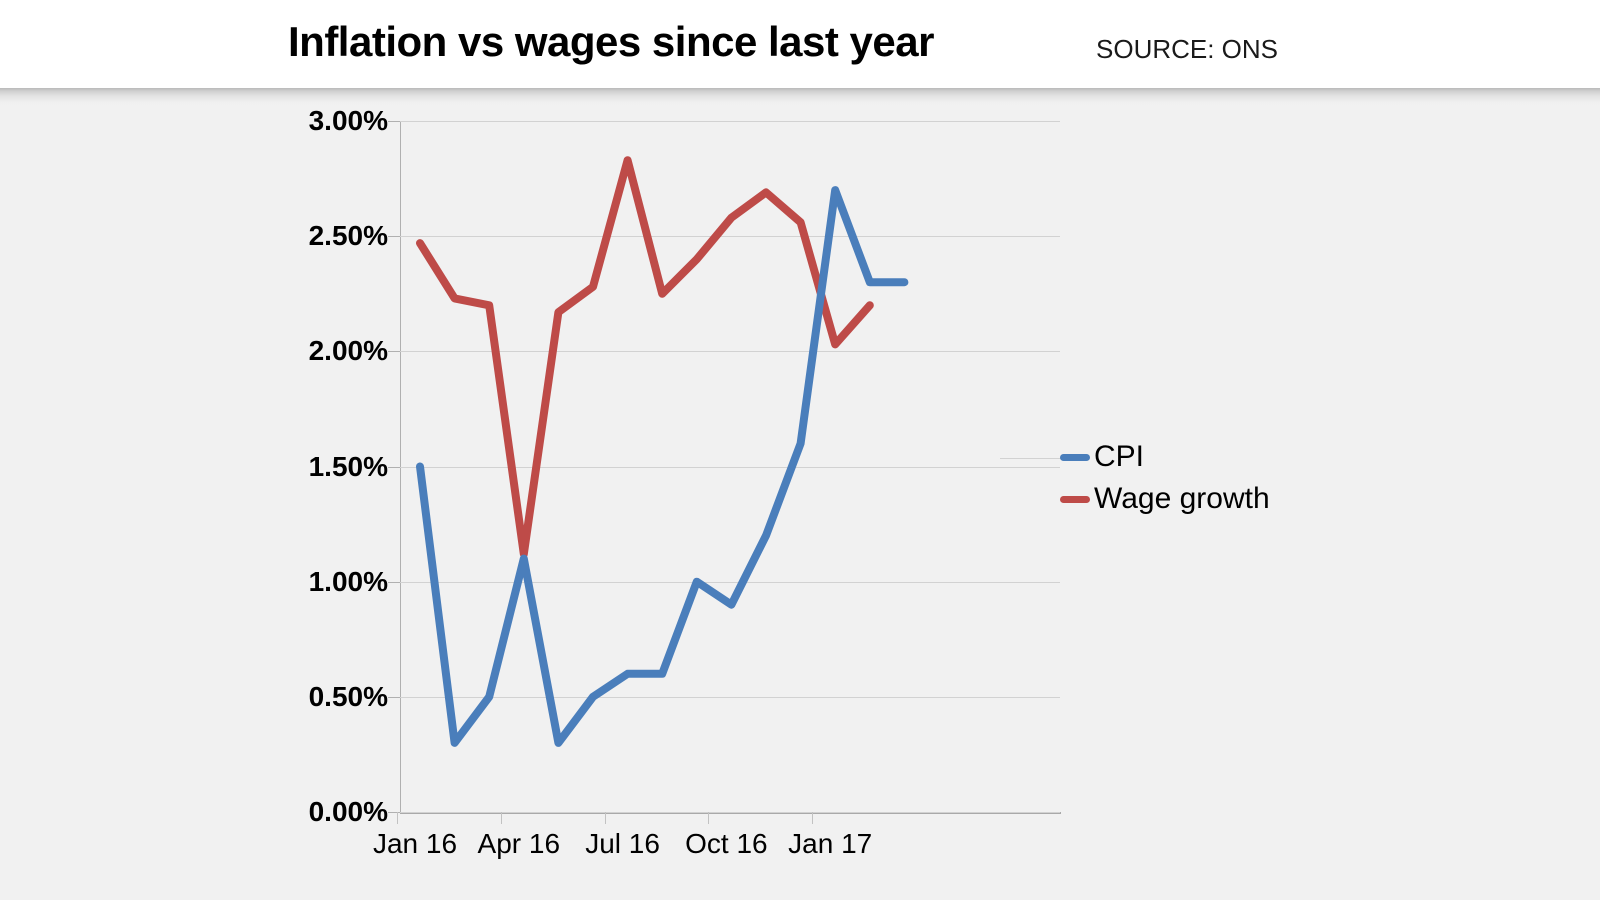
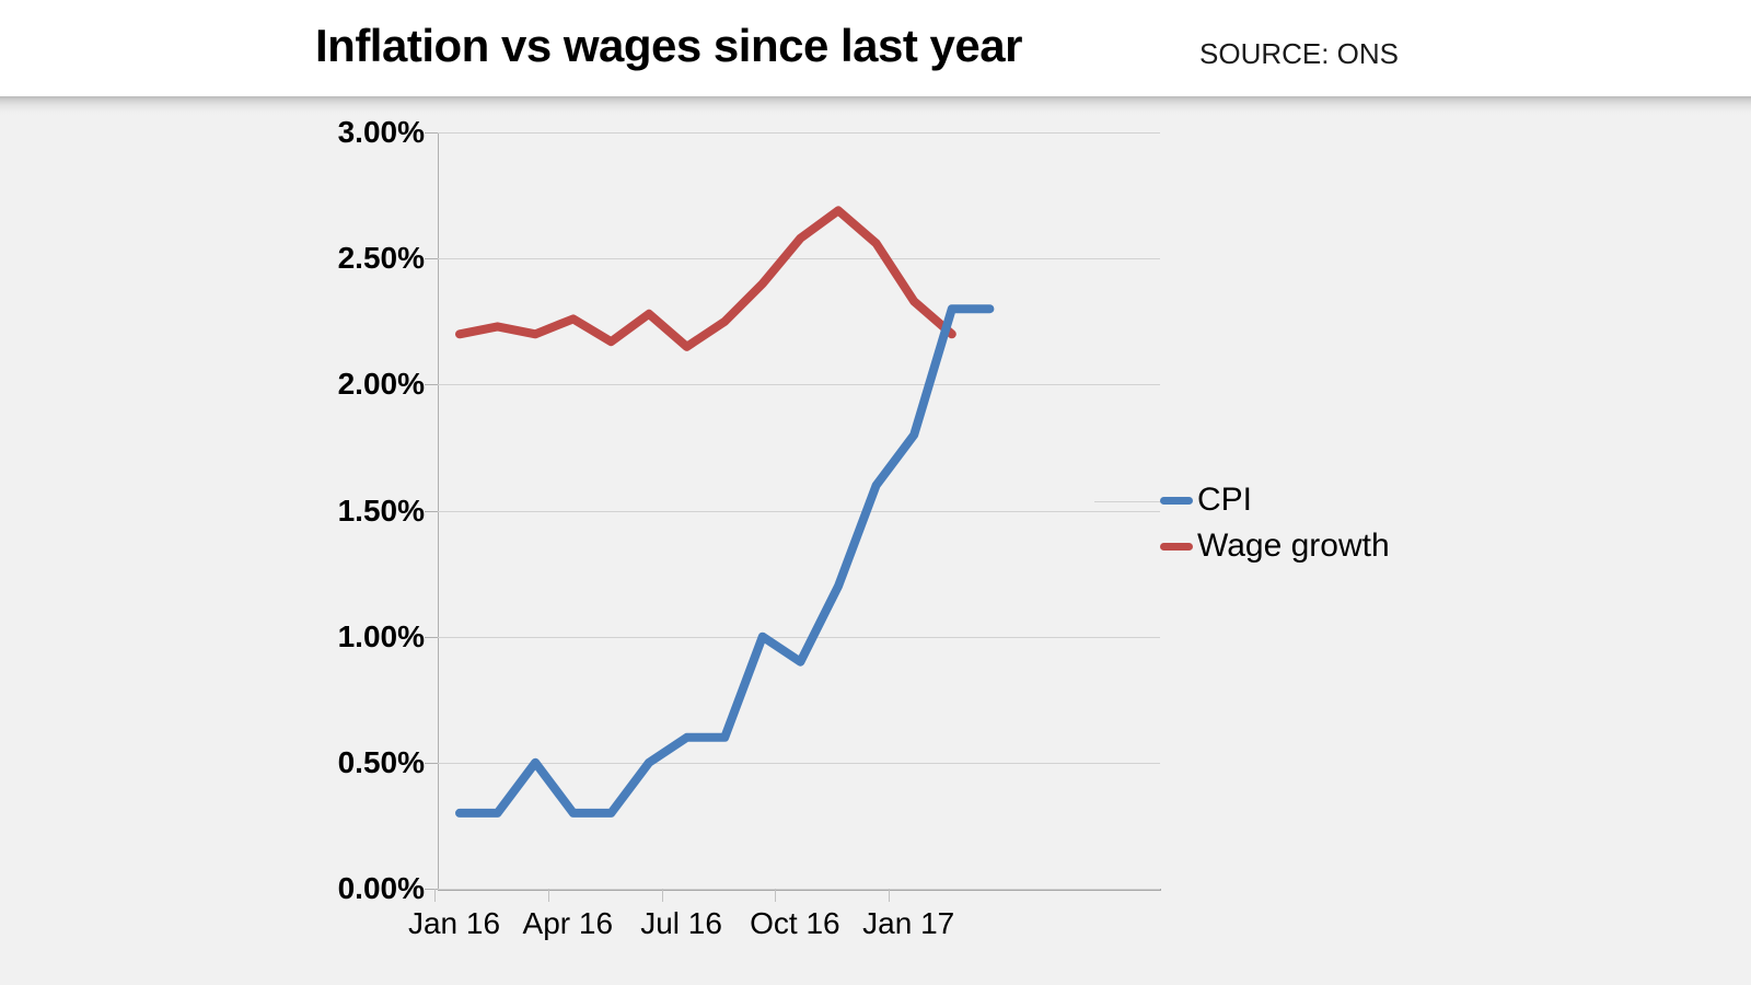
CPI/Jan 16: 1.5% -> 0.3%
Wage growth/Jan 16: 2.47% -> 2.20%
CPI/Apr 16: 1.1% -> 0.3%
Wage growth/Apr 16: 1.12% -> 2.26%
Wage growth/Jul 16: 2.83% -> 2.15%
CPI/Jan 17: 2.7% -> 1.8%
Wage growth/Jan 17: 2.03% -> 2.33%
